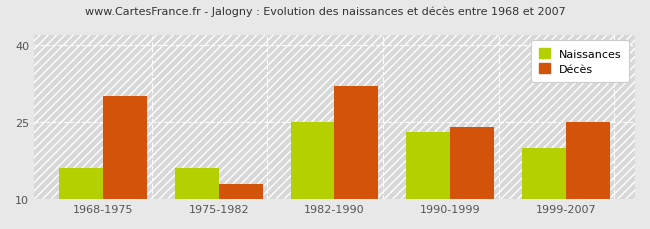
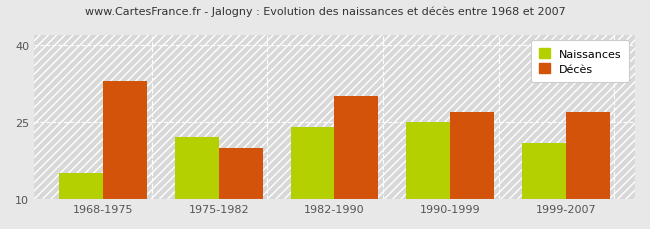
Naissances/1968-1975: 16 -> 15
Décès/1968-1975: 30 -> 33
Naissances/1975-1982: 16 -> 22
Décès/1975-1982: 13 -> 20
Naissances/1982-1990: 25 -> 24
Décès/1982-1990: 32 -> 30
Naissances/1990-1999: 23 -> 25
Décès/1990-1999: 24 -> 27
Naissances/1999-2007: 20 -> 21
Décès/1999-2007: 25 -> 27
